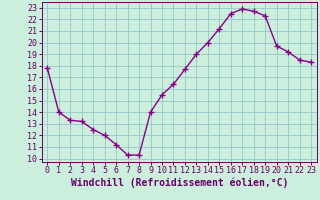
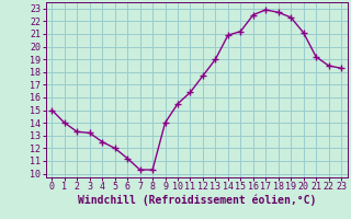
0: 17.8 -> 15.0
14: 20.0 -> 20.9
20: 19.7 -> 21.1
